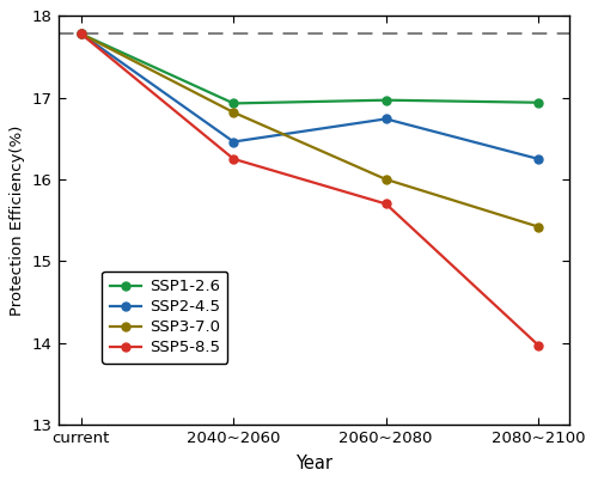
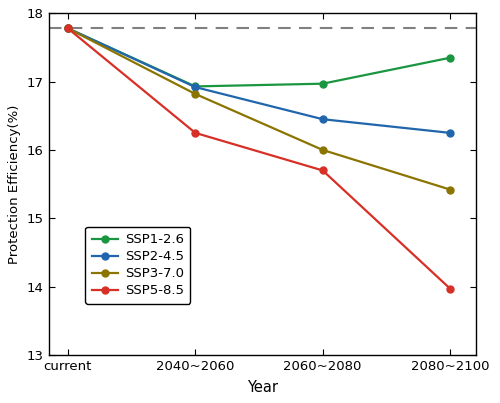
SSP2-4.5/2040~2060: 16.46 -> 16.92
SSP2-4.5/2060~2080: 16.74 -> 16.45
SSP1-2.6/2080~2100: 16.94 -> 17.35
